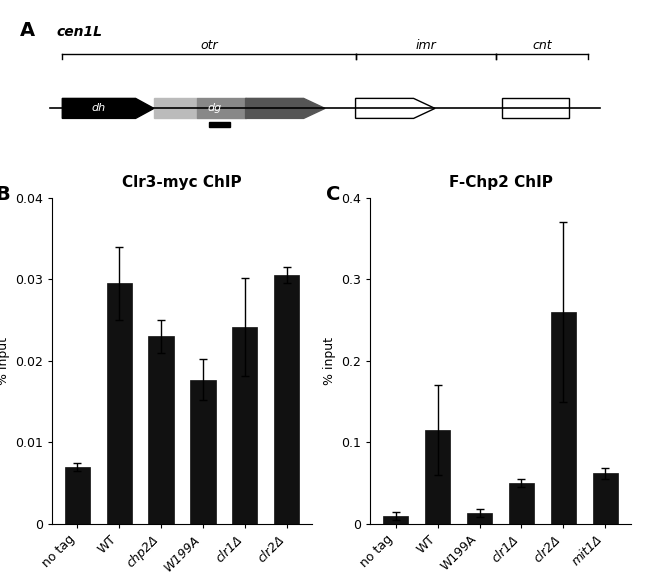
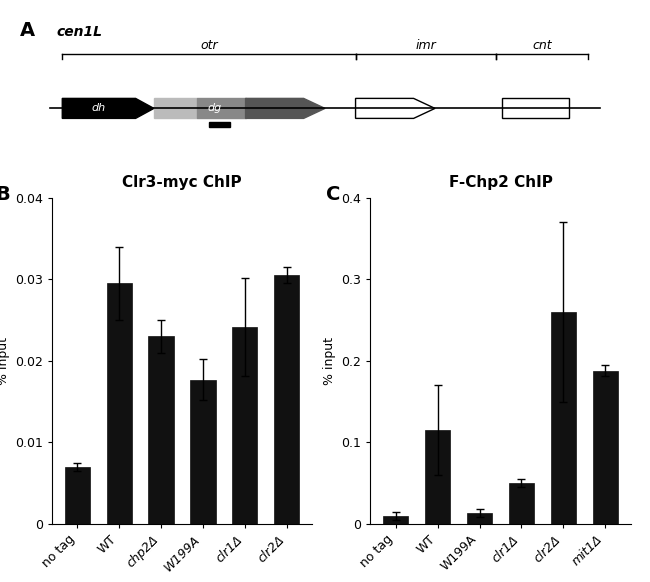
F-Chp2 ChIP/mit1Δ: 0.062 -> 0.188
